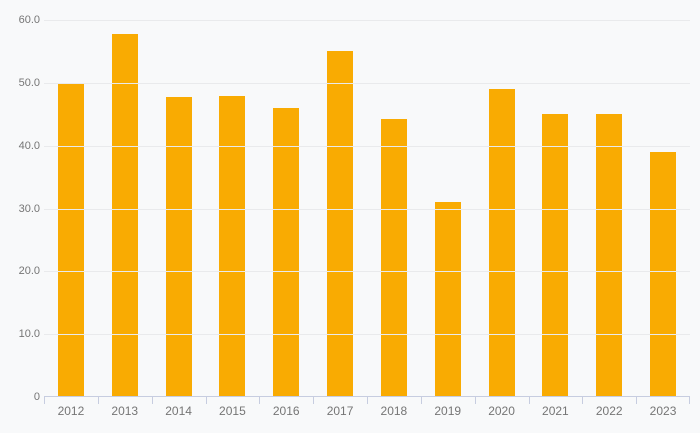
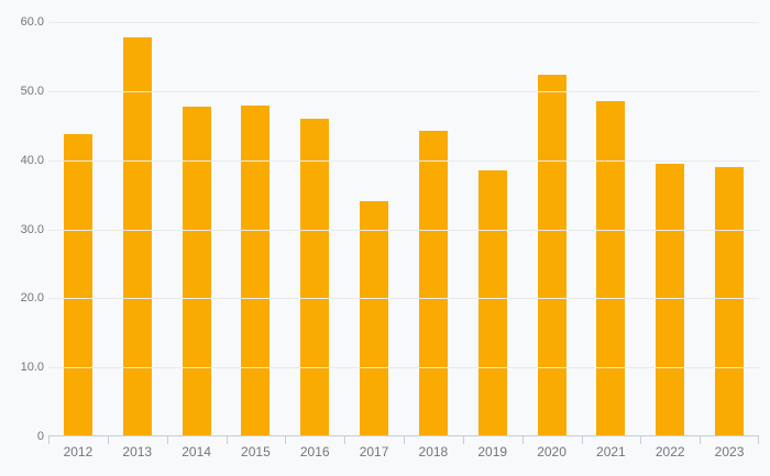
2012: 50 -> 44
2017: 55 -> 34
2019: 31 -> 38
2020: 49 -> 52
2021: 45 -> 48
2022: 45 -> 40
